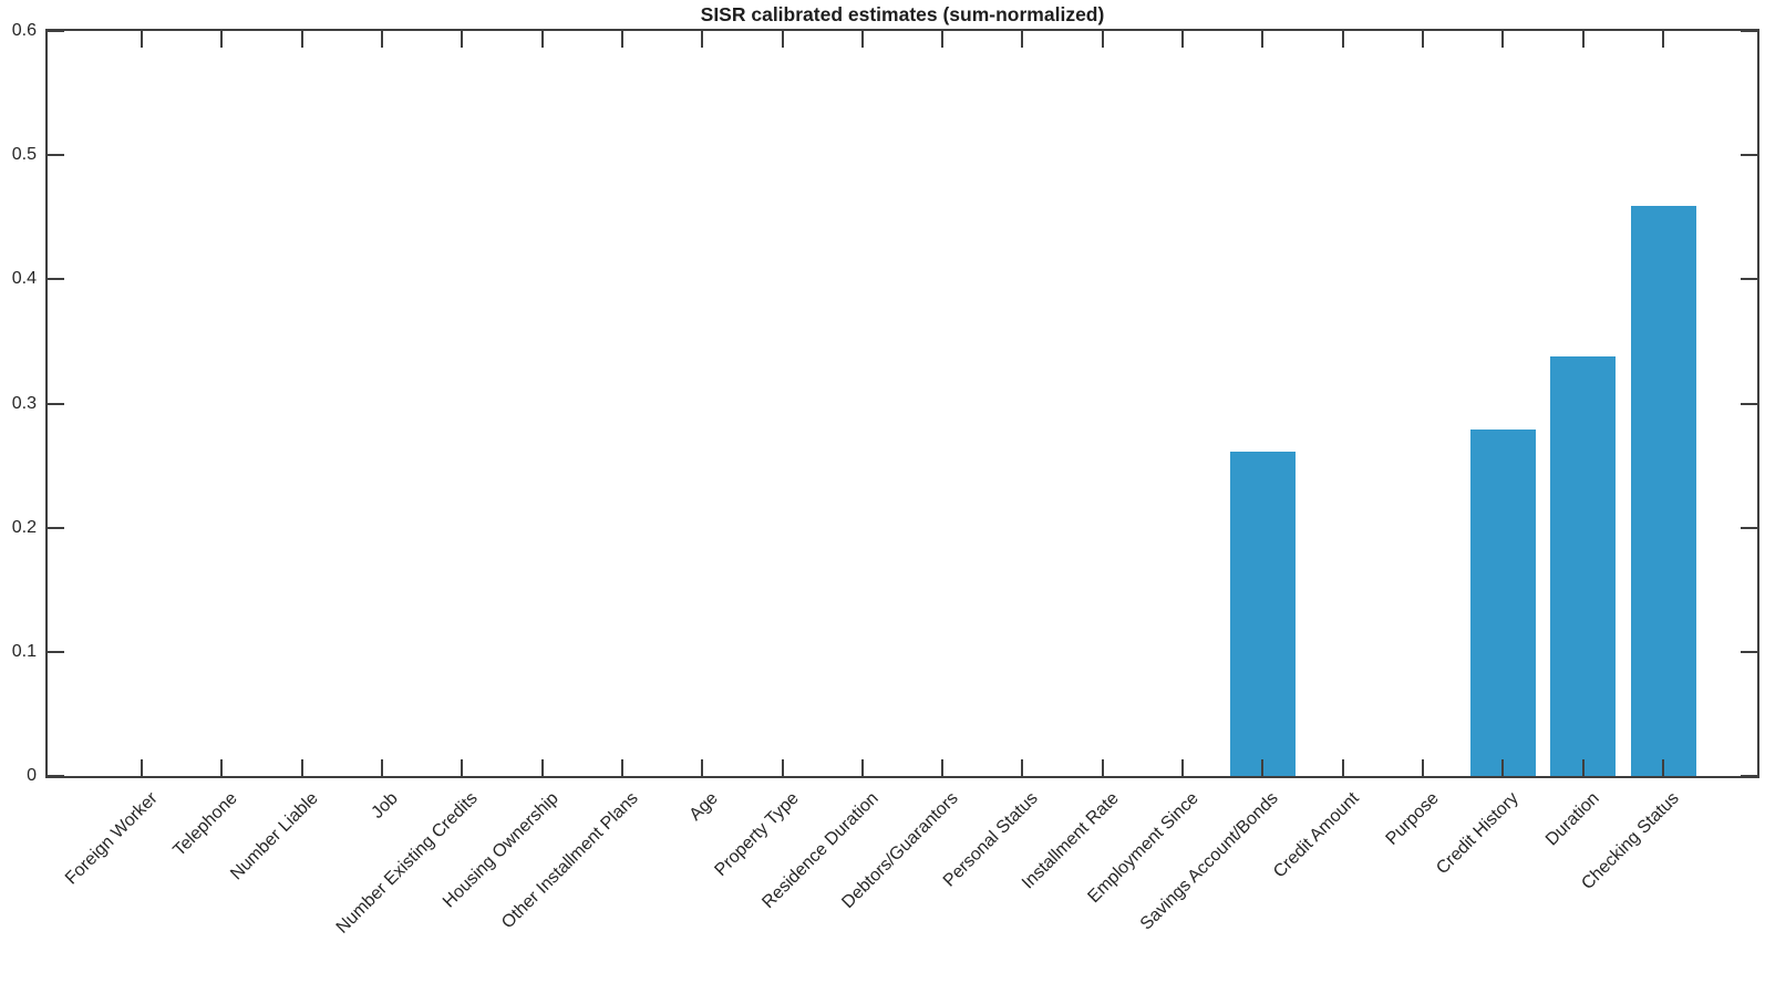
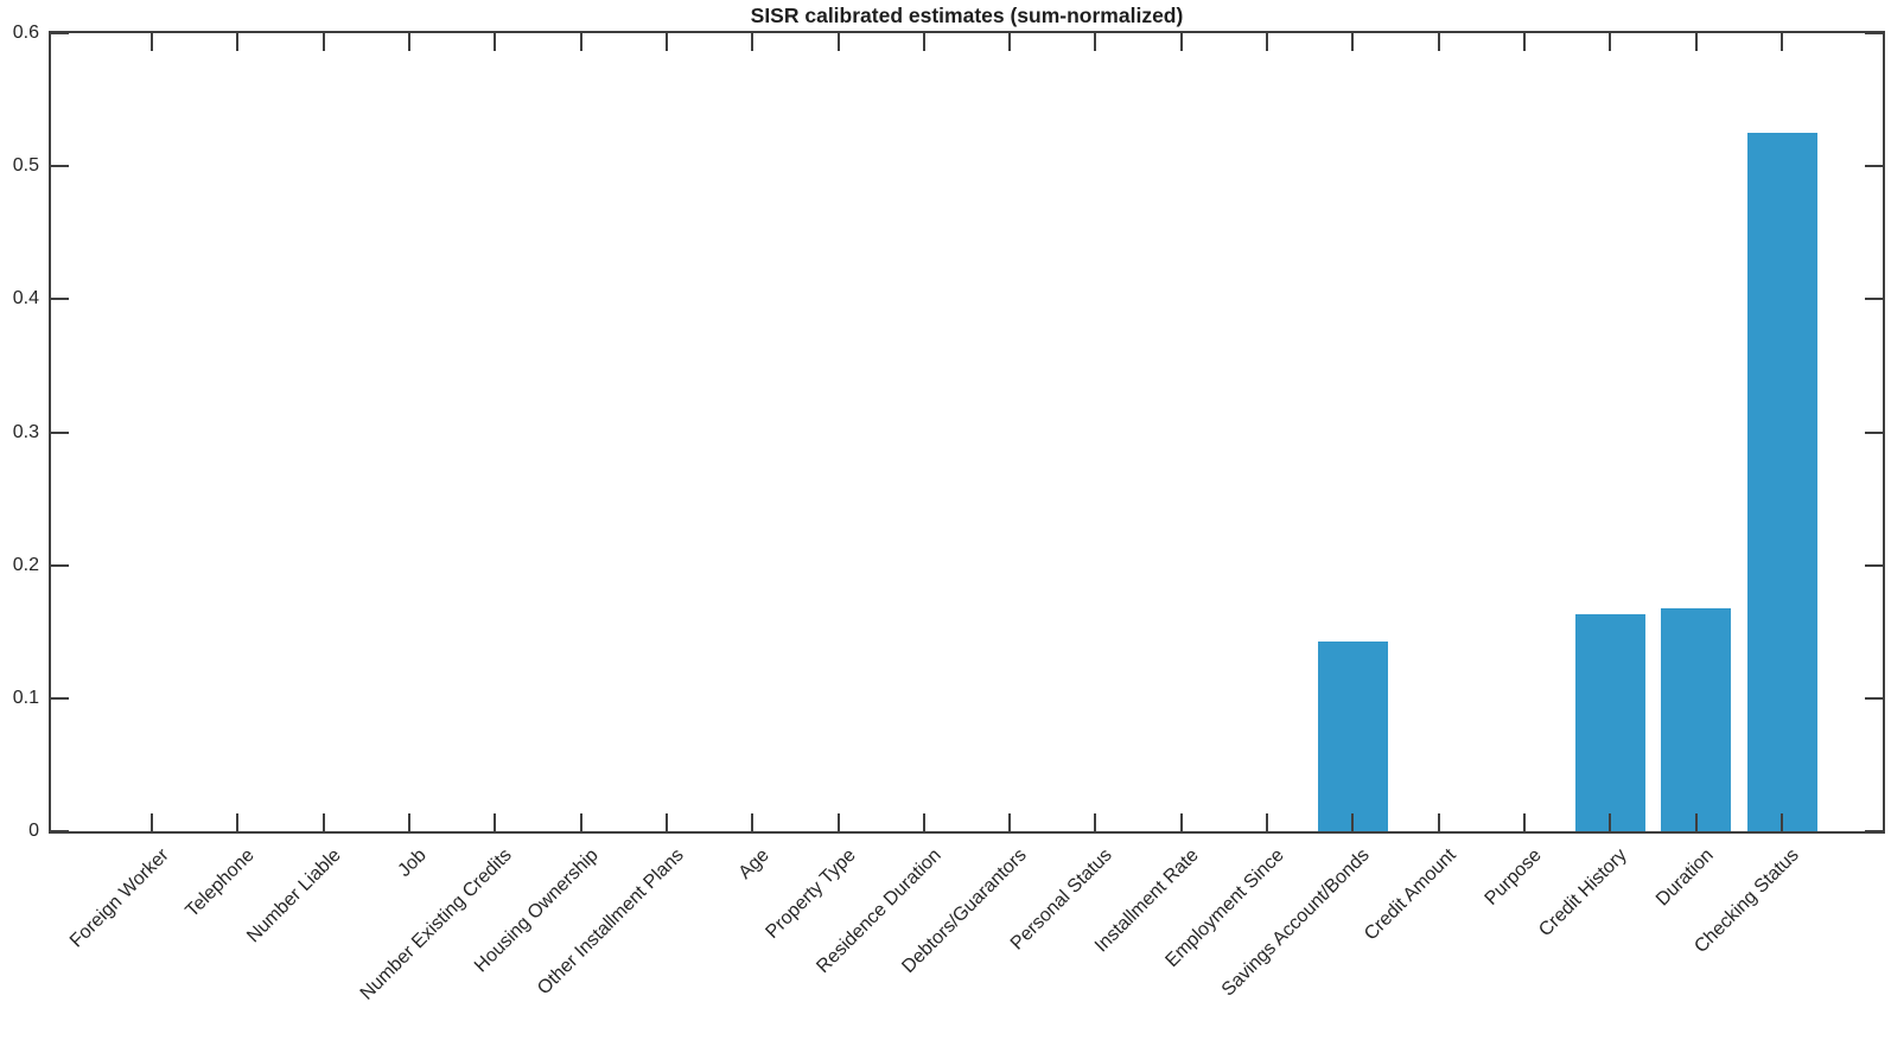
Savings Account/Bonds: 0.261 -> 0.143
Credit History: 0.279 -> 0.163
Duration: 0.338 -> 0.168
Checking Status: 0.459 -> 0.525
